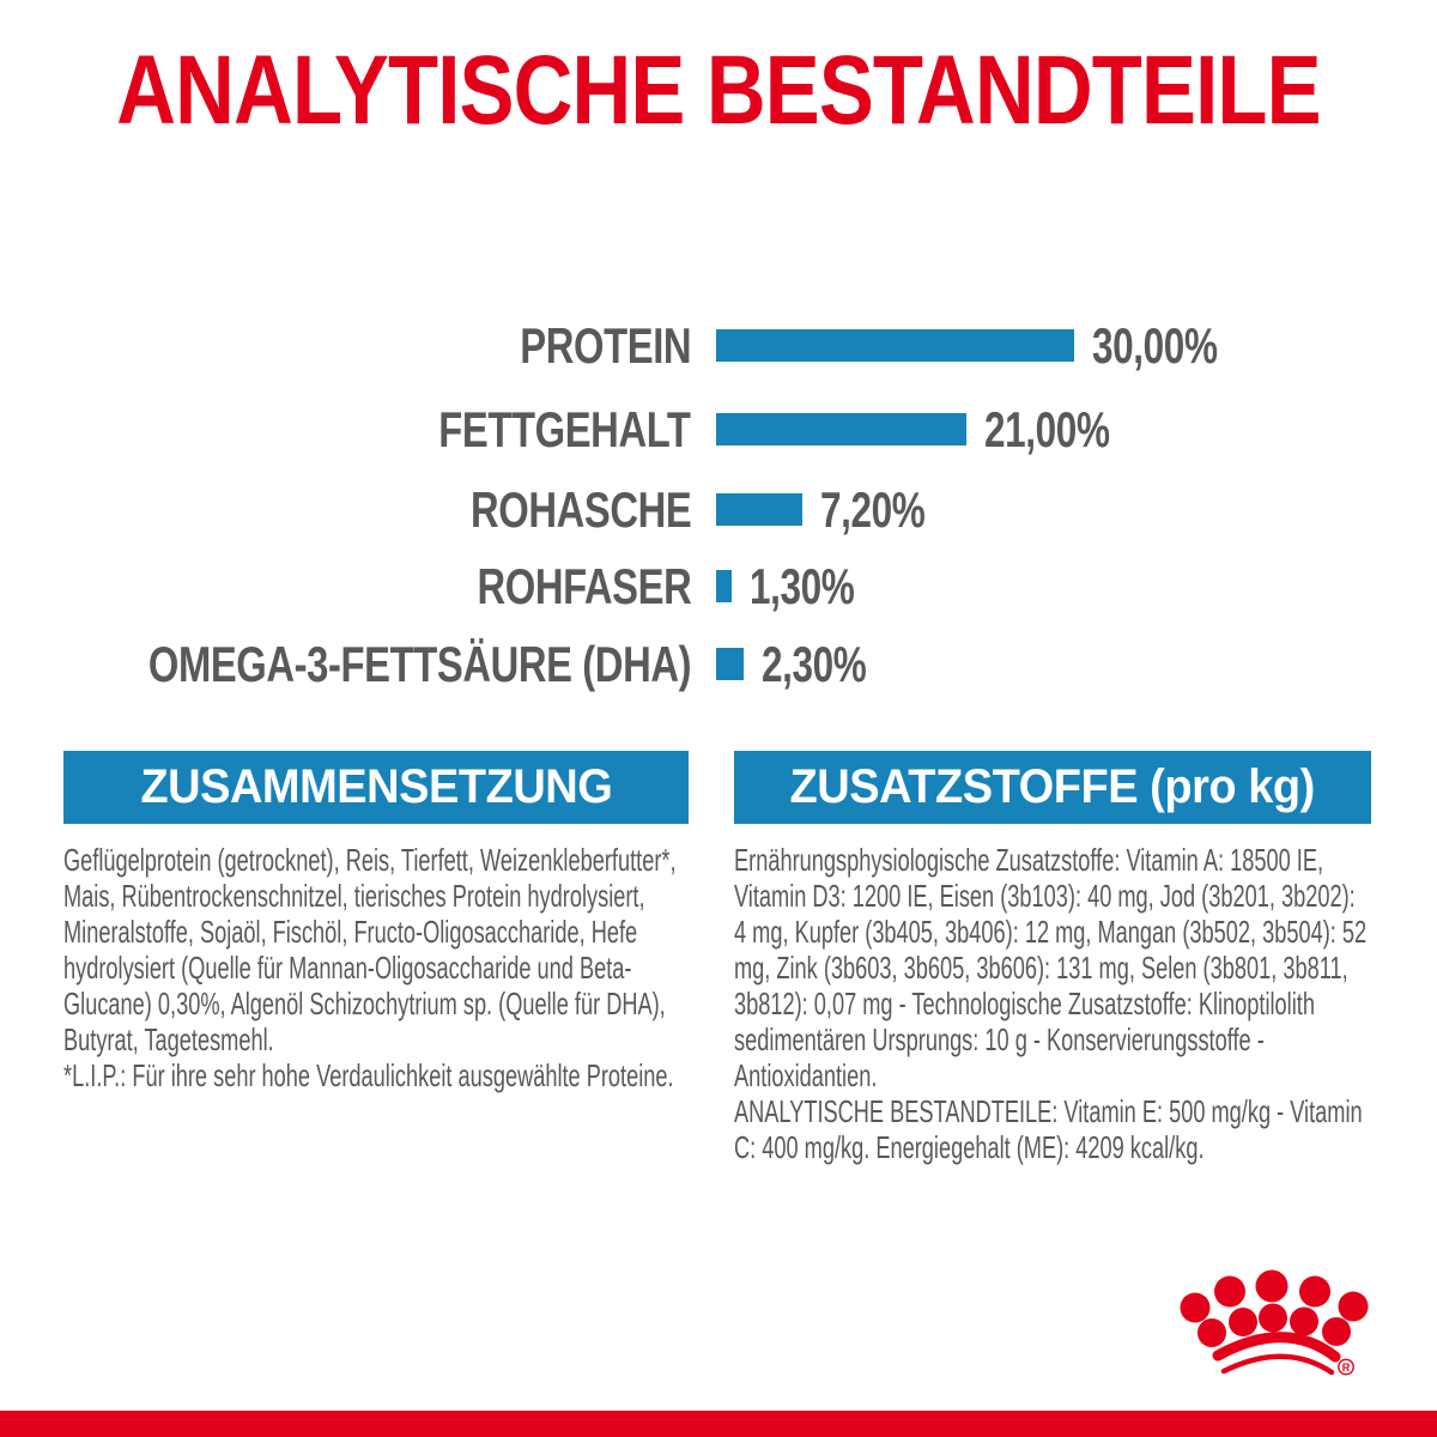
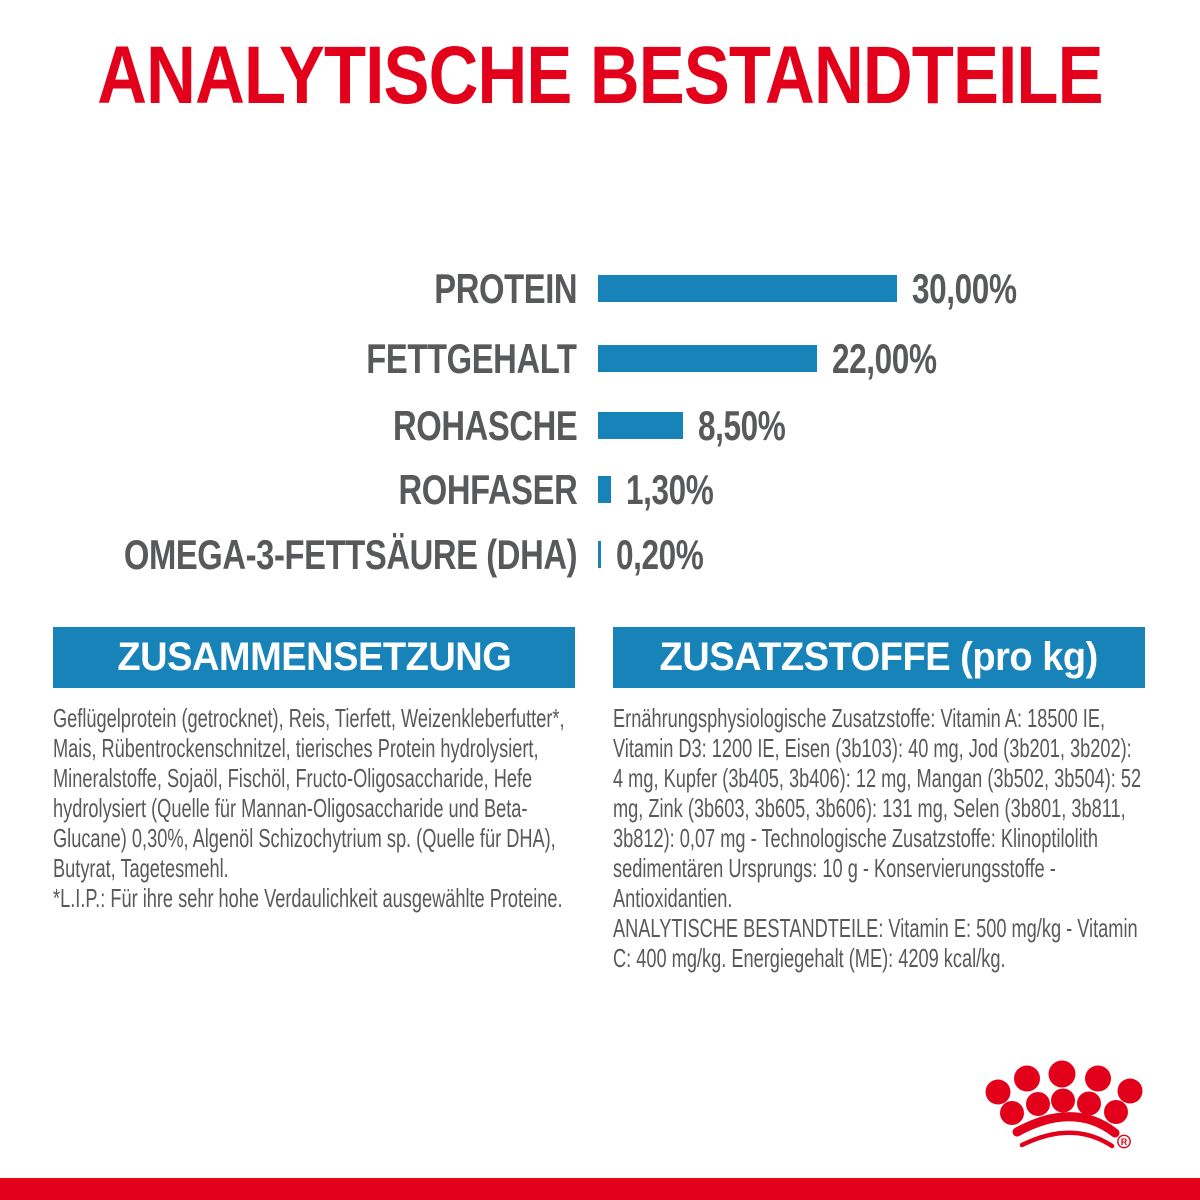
FETTGEHALT: 21,00% -> 22,00%
ROHASCHE: 7,20% -> 8,50%
OMEGA-3-FETTSÄURE (DHA): 2,30% -> 0,20%
